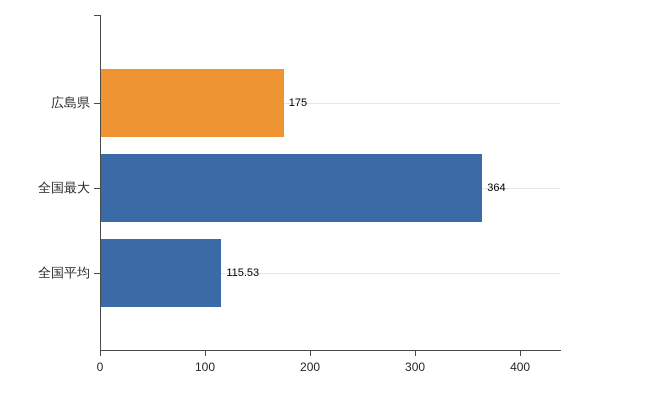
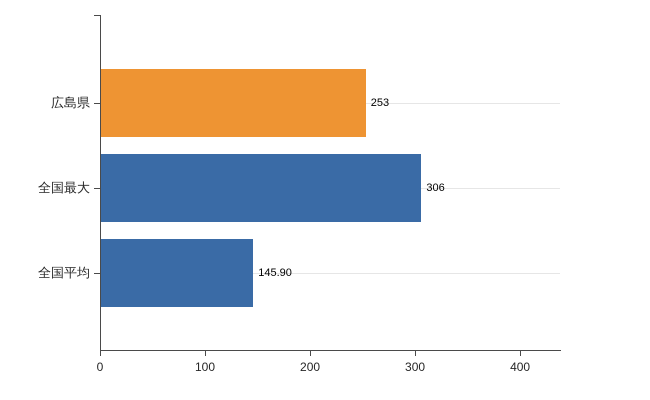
広島県: 175 -> 253
全国最大: 364 -> 306
全国平均: 115.53 -> 145.90
